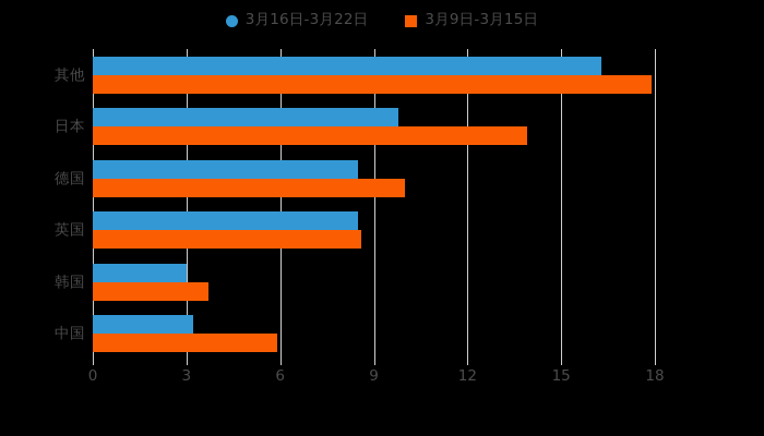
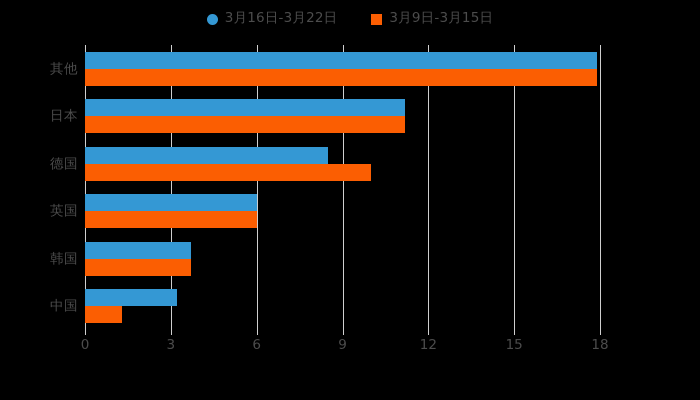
3月16日-3月22日/其他: 16.3 -> 17.9
3月16日-3月22日/日本: 9.8 -> 11.2
3月9日-3月15日/日本: 13.9 -> 11.2
3月16日-3月22日/英国: 8.5 -> 6.0
3月9日-3月15日/英国: 8.6 -> 6.0
3月16日-3月22日/韩国: 3.0 -> 3.7
3月9日-3月15日/中国: 5.9 -> 1.3
